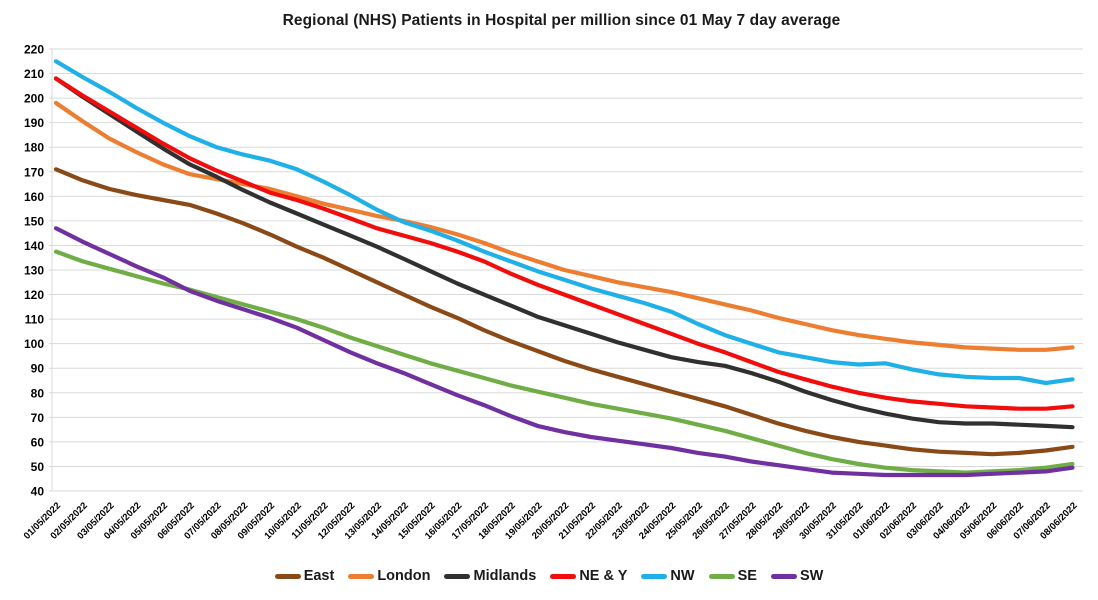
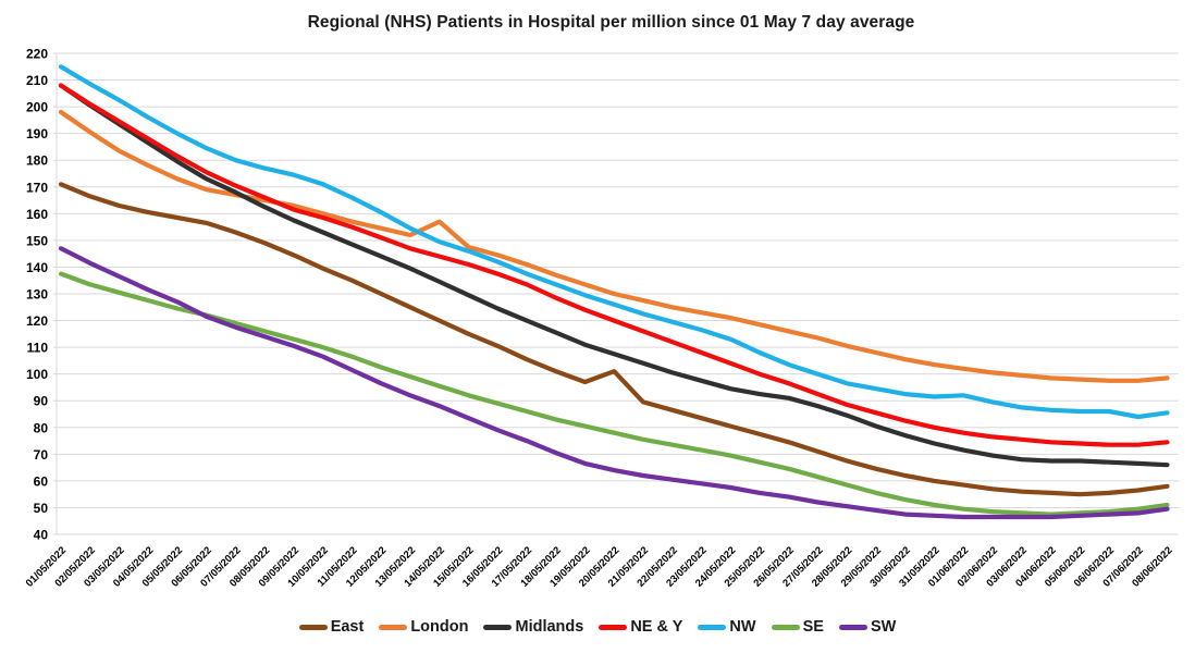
London/14/05/2022: 150 -> 157
East/20/05/2022: 93 -> 101
